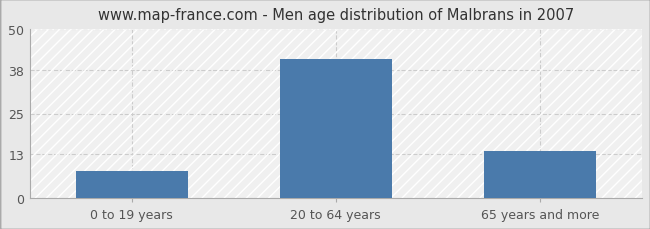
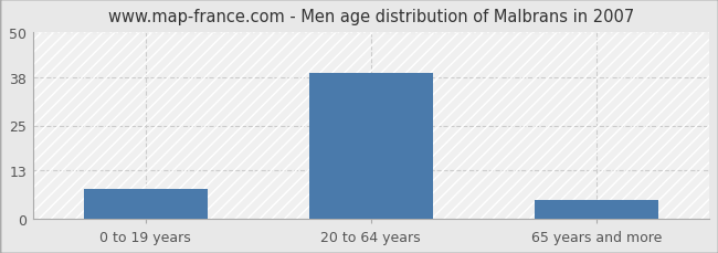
20 to 64 years: 41 -> 39
65 years and more: 14 -> 5
